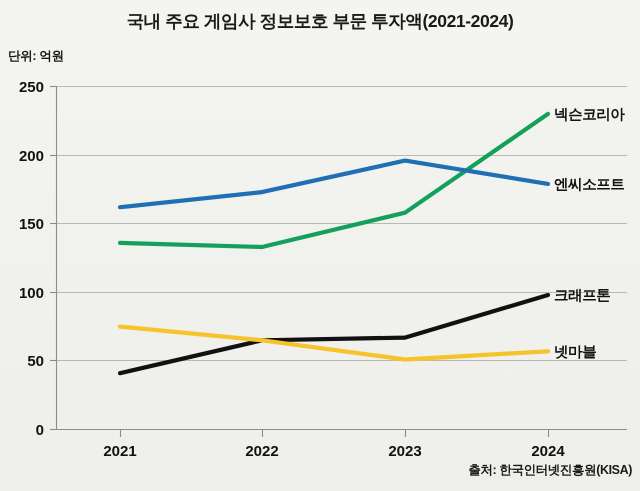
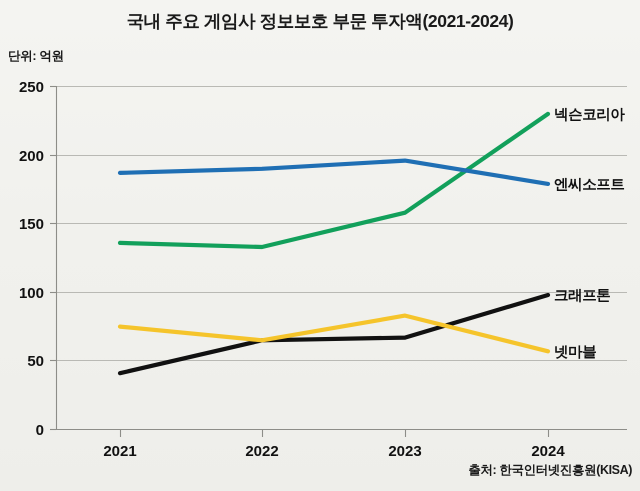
엔씨소프트/2021: 162 -> 187
엔씨소프트/2022: 173 -> 190
넷마블/2023: 51 -> 83
